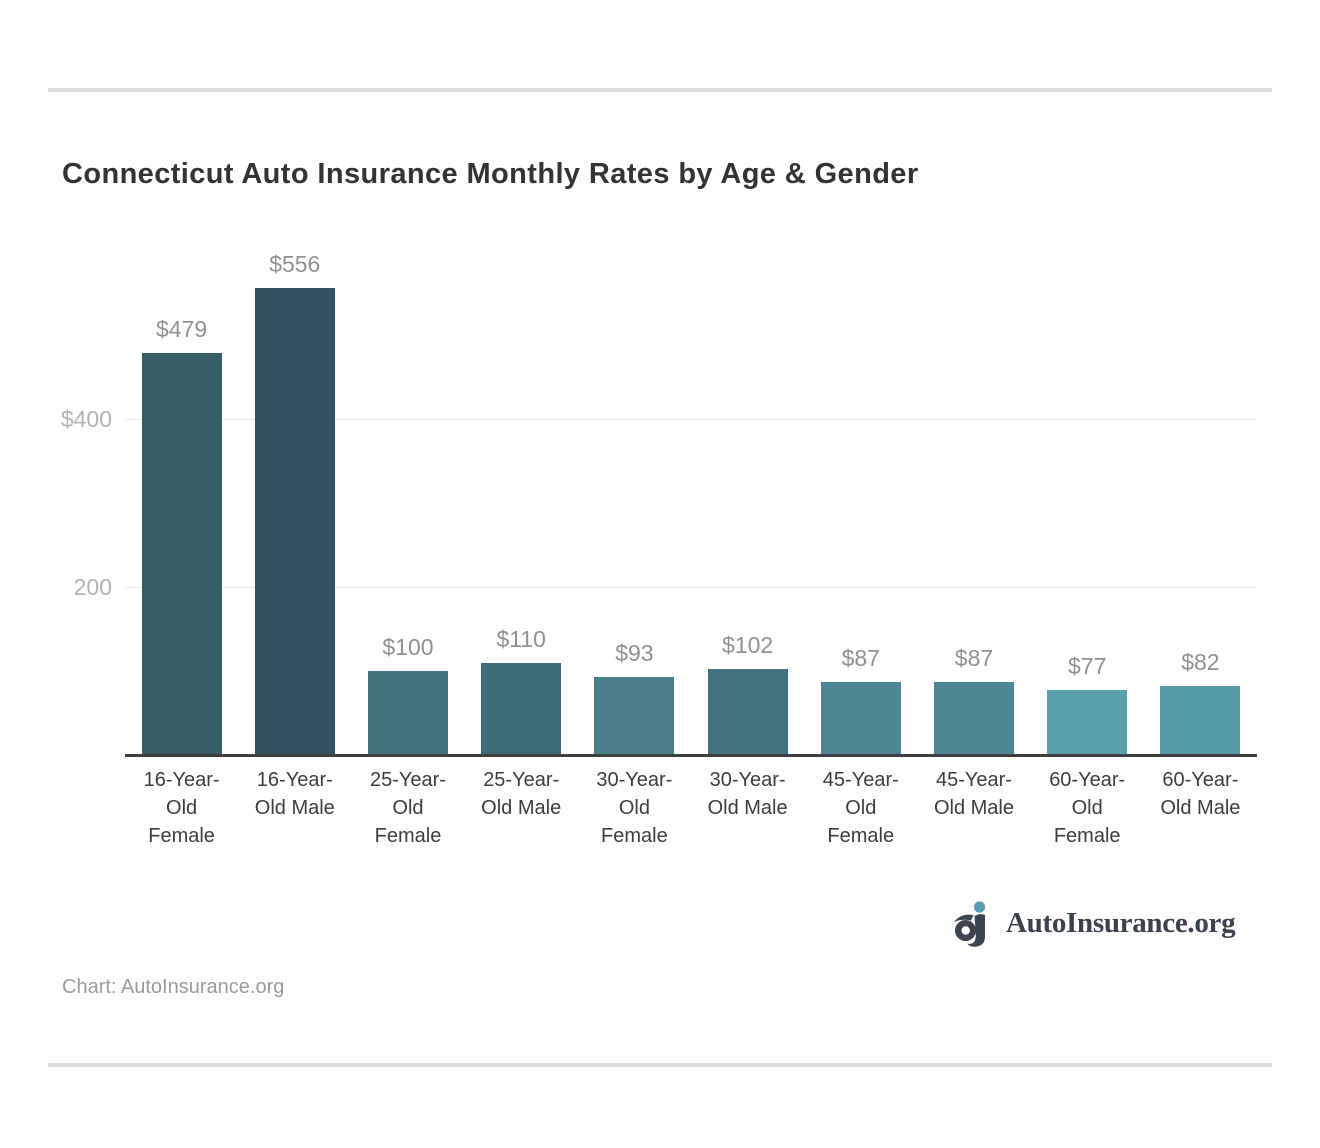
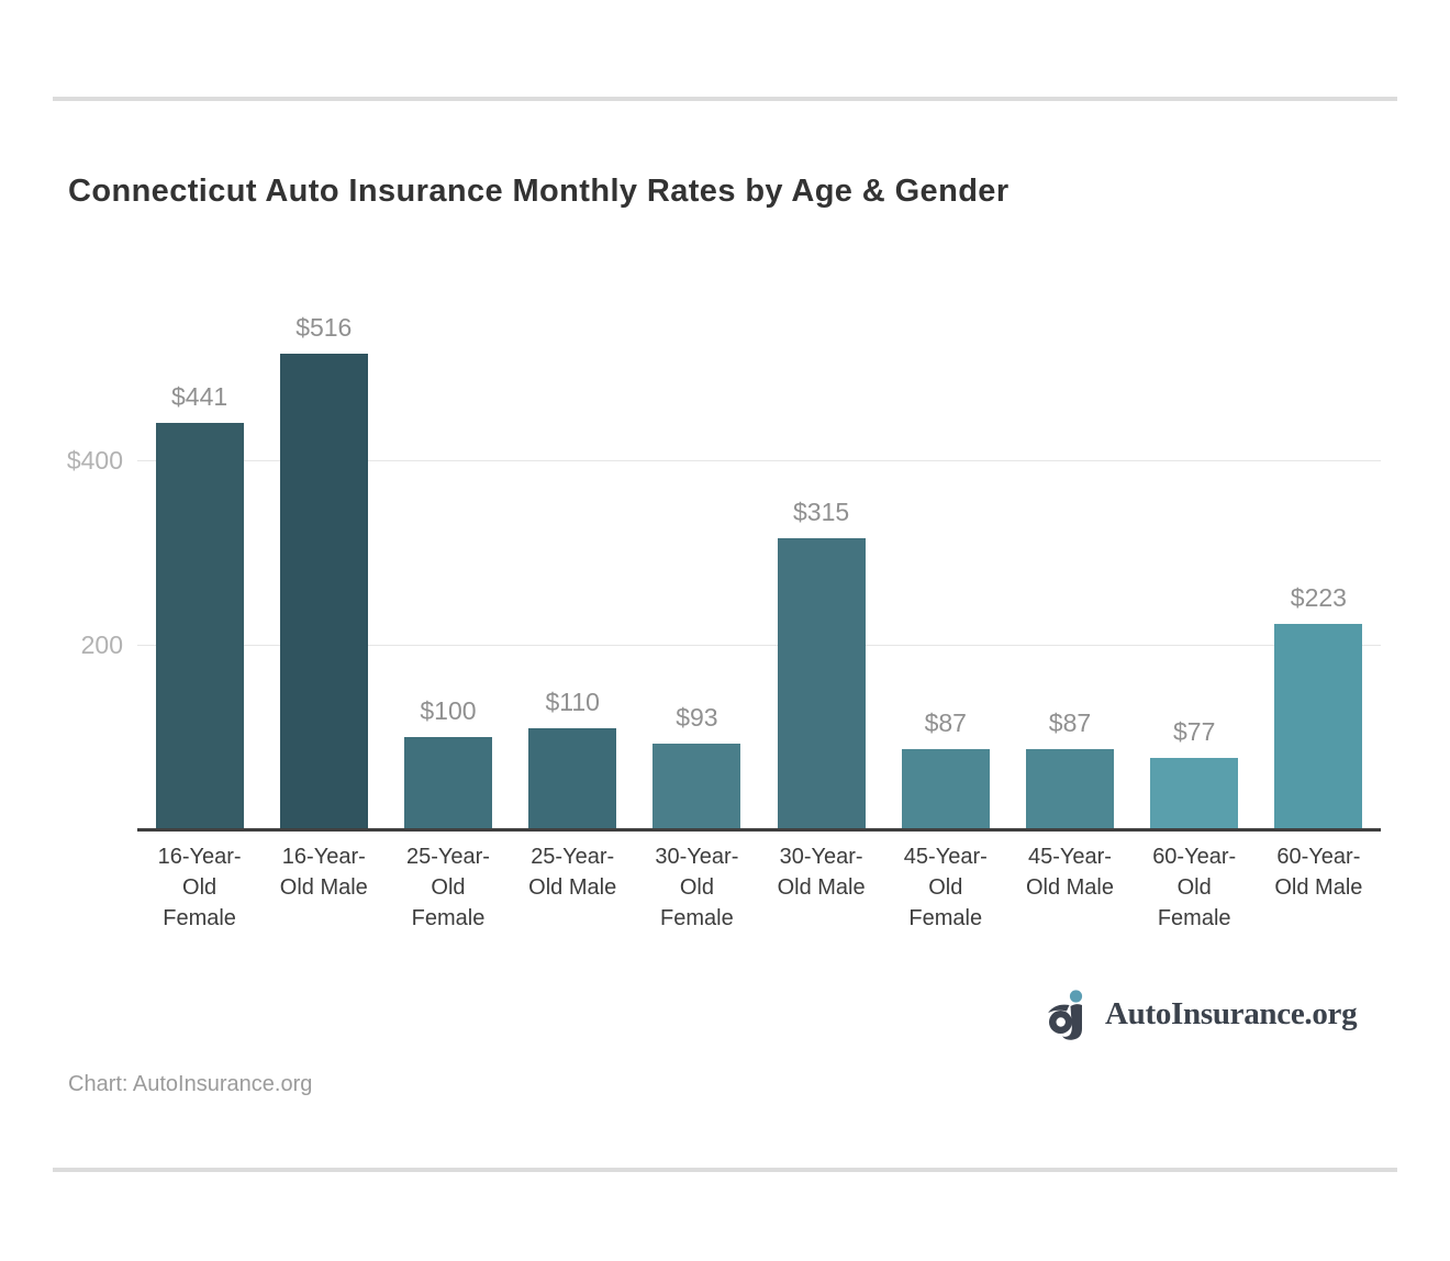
16-Year-Old Female: $479 -> $441
16-Year-Old Male: $556 -> $516
30-Year-Old Male: $102 -> $315
60-Year-Old Male: $82 -> $223
